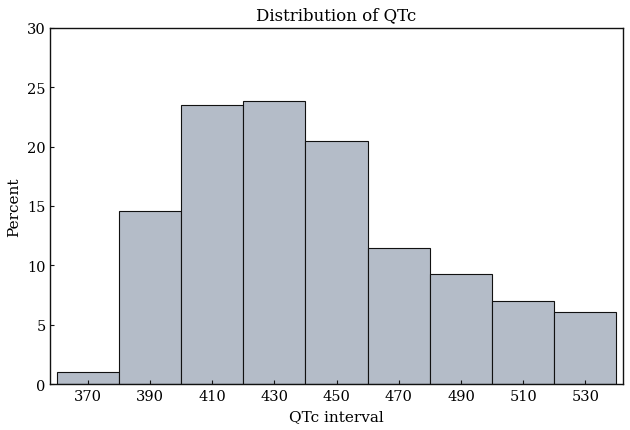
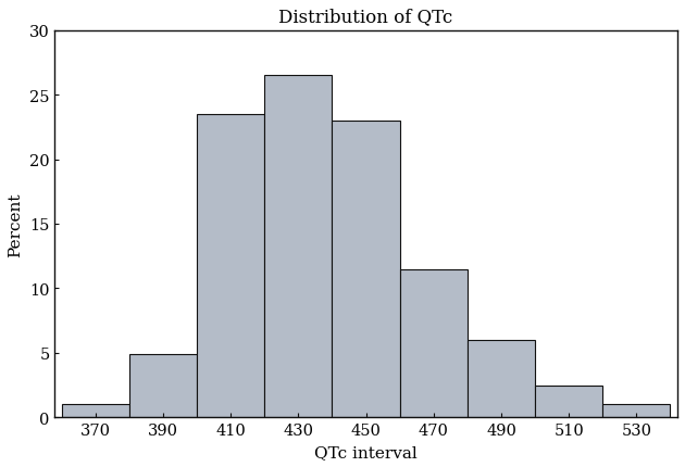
390: 14.6 -> 4.9
430: 23.8 -> 26.5
450: 20.5 -> 23.0
490: 9.3 -> 6.0
510: 7.0 -> 2.5
530: 6.1 -> 1.0
